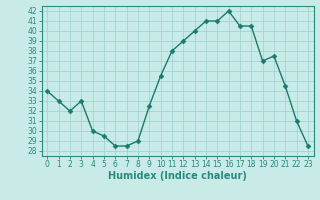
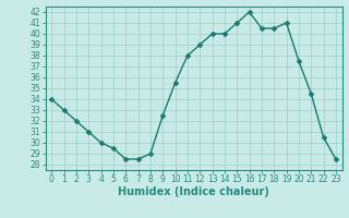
3: 33.0 -> 31.0
14: 41.0 -> 40.0
19: 37.0 -> 41.0
22: 31.0 -> 30.5
